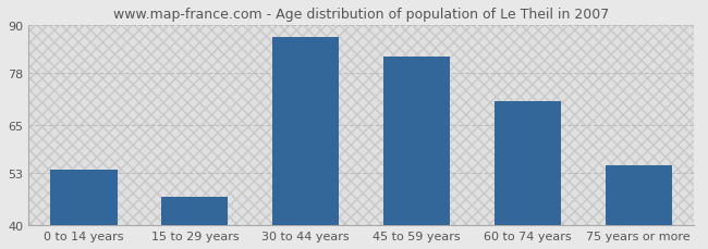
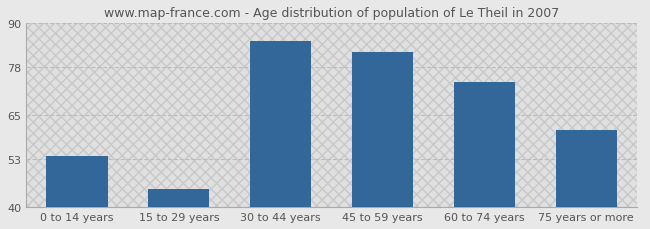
15 to 29 years: 47 -> 45
30 to 44 years: 87 -> 85
60 to 74 years: 71 -> 74
75 years or more: 55 -> 61
